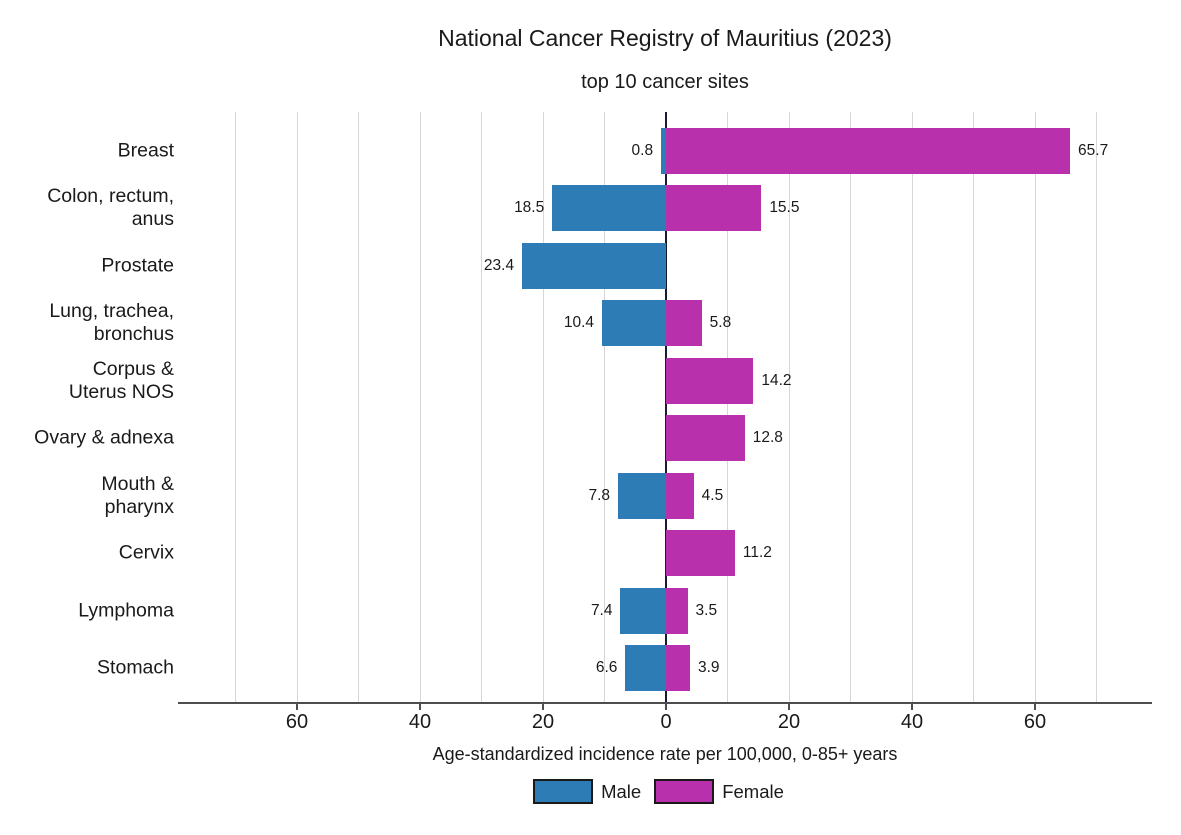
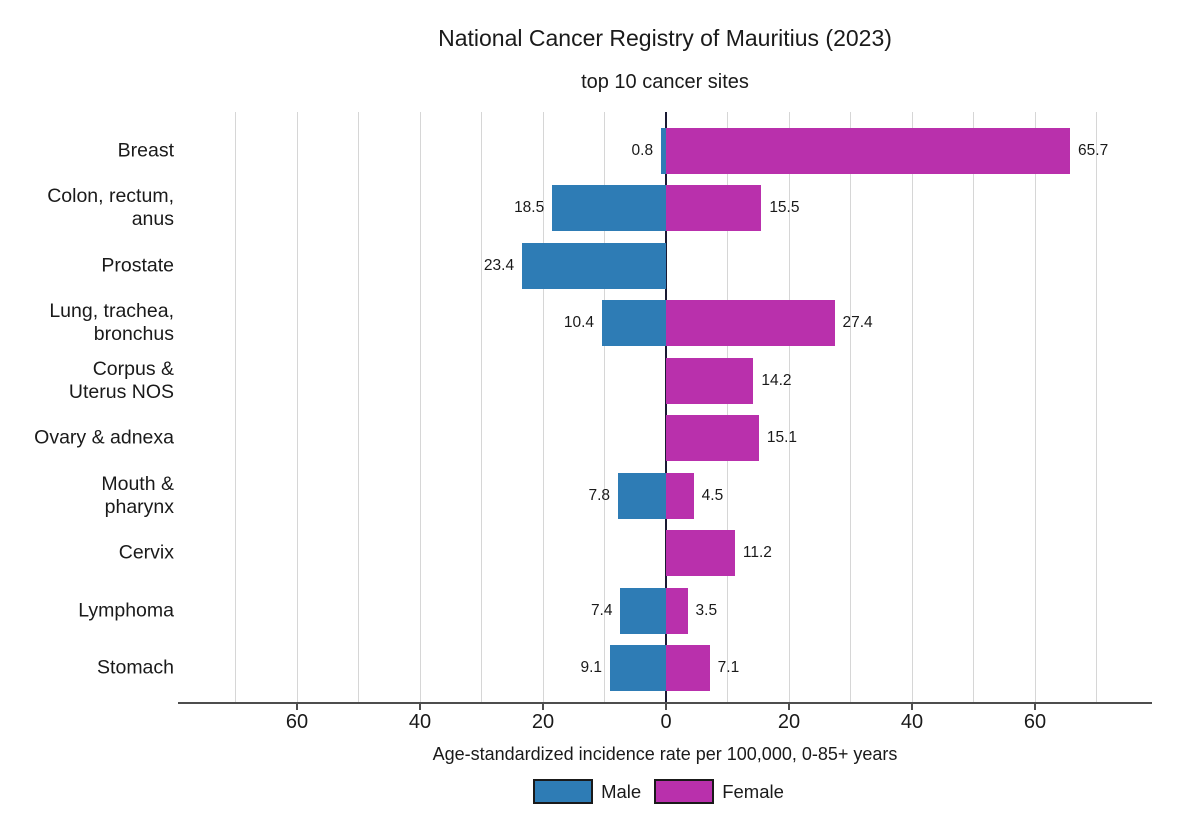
Female/Lung, trachea, bronchus: 5.8 -> 27.4
Female/Ovary & adnexa: 12.8 -> 15.1
Male/Stomach: 6.6 -> 9.1
Female/Stomach: 3.9 -> 7.1
